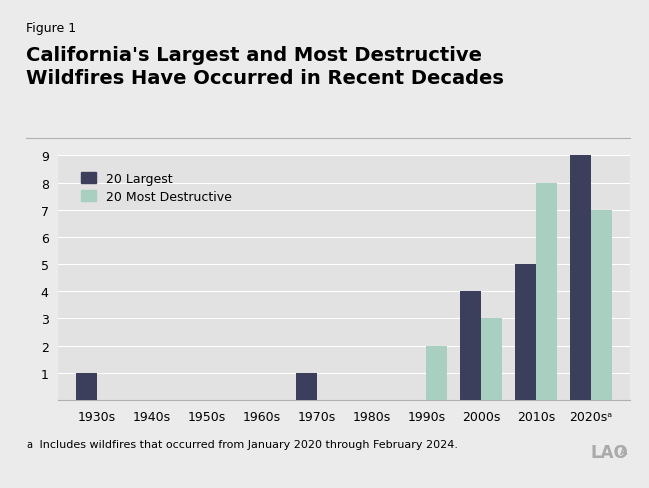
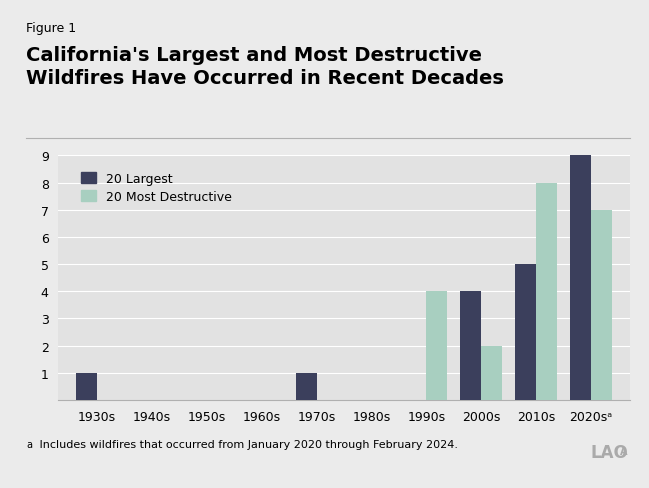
20 Most Destructive/1990s: 2 -> 4
20 Most Destructive/2000s: 3 -> 2
